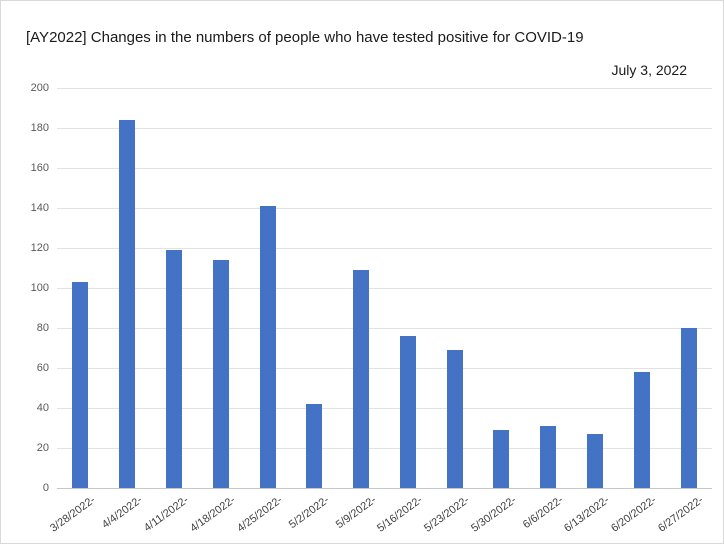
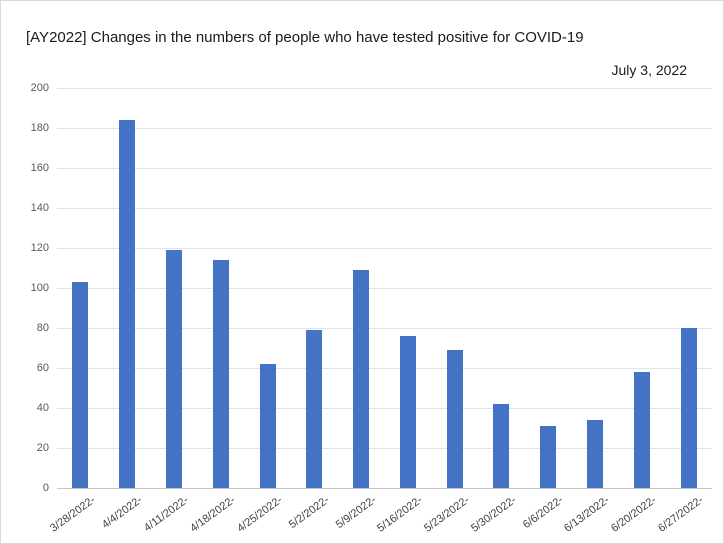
4/25/2022-: 141 -> 62
5/2/2022-: 42 -> 79
5/30/2022-: 29 -> 42
6/13/2022-: 27 -> 34
